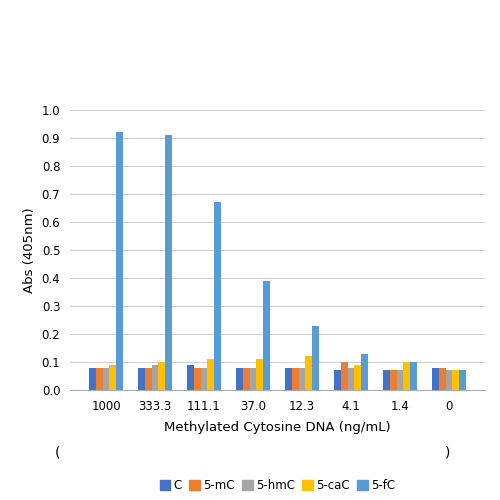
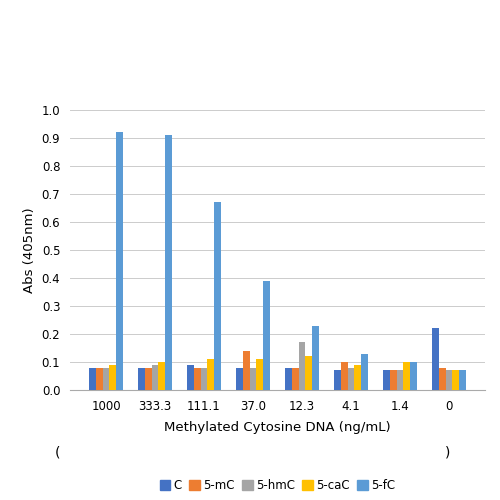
5-mC/37.0: 0.08 -> 0.14
5-hmC/12.3: 0.08 -> 0.17
C/0: 0.08 -> 0.22
